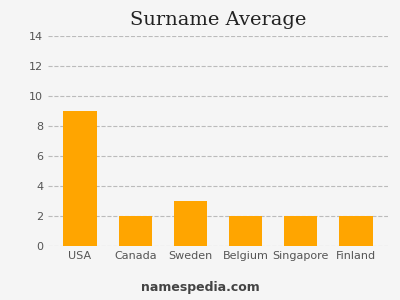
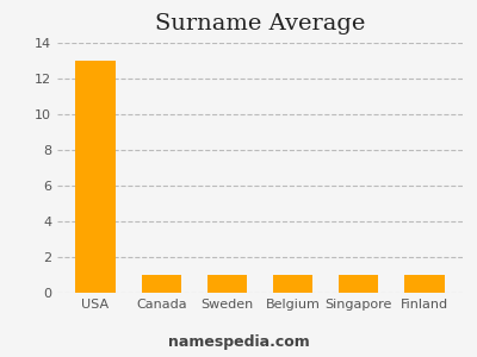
USA: 9 -> 13
Canada: 2 -> 1
Sweden: 3 -> 1
Belgium: 2 -> 1
Singapore: 2 -> 1
Finland: 2 -> 1
